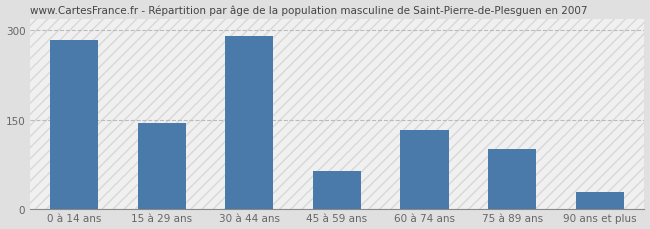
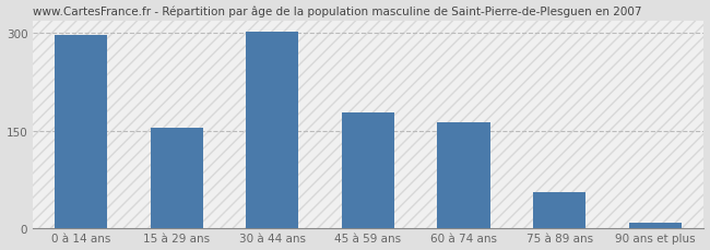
0 à 14 ans: 284 -> 298
15 à 29 ans: 144 -> 155
30 à 44 ans: 290 -> 303
45 à 59 ans: 64 -> 178
60 à 74 ans: 132 -> 162
75 à 89 ans: 100 -> 55
90 ans et plus: 28 -> 7
